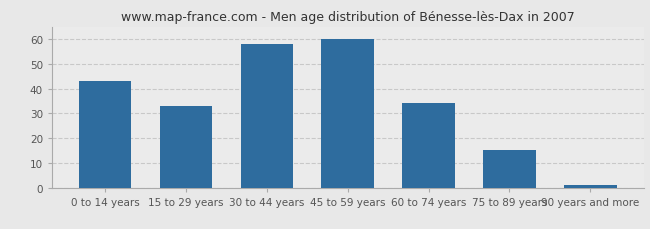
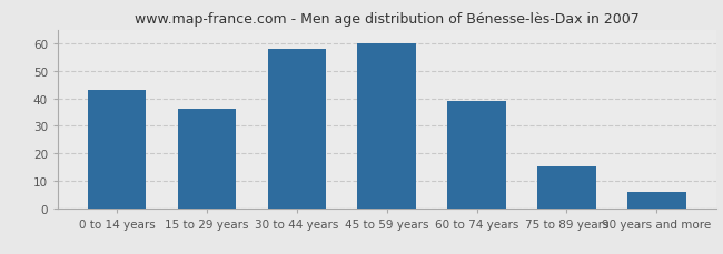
15 to 29 years: 33 -> 36
60 to 74 years: 34 -> 39
90 years and more: 1 -> 6
